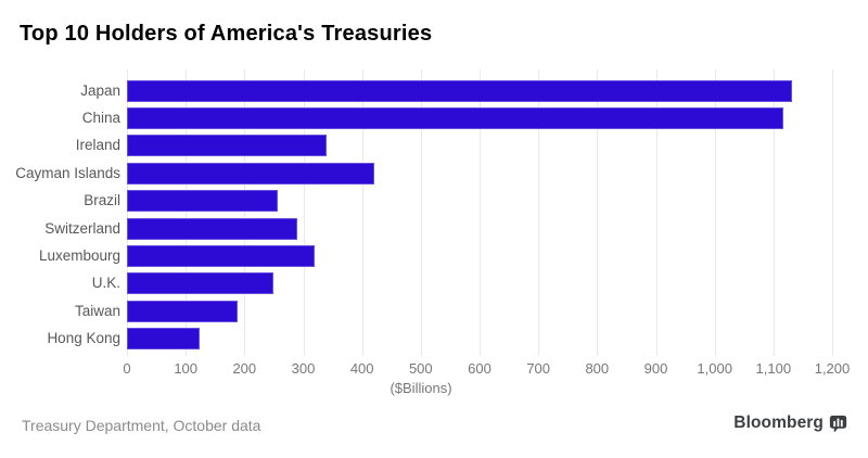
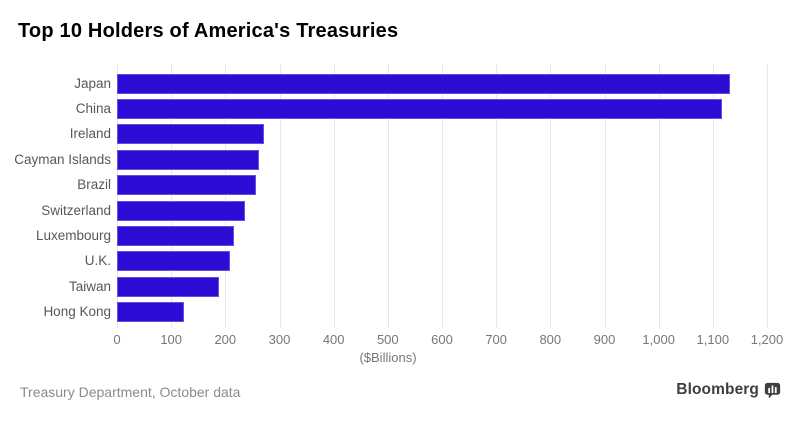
Ireland: 340 -> 270
Cayman Islands: 420 -> 260
Switzerland: 290 -> 240
Luxembourg: 320 -> 220
U.K.: 250 -> 210
